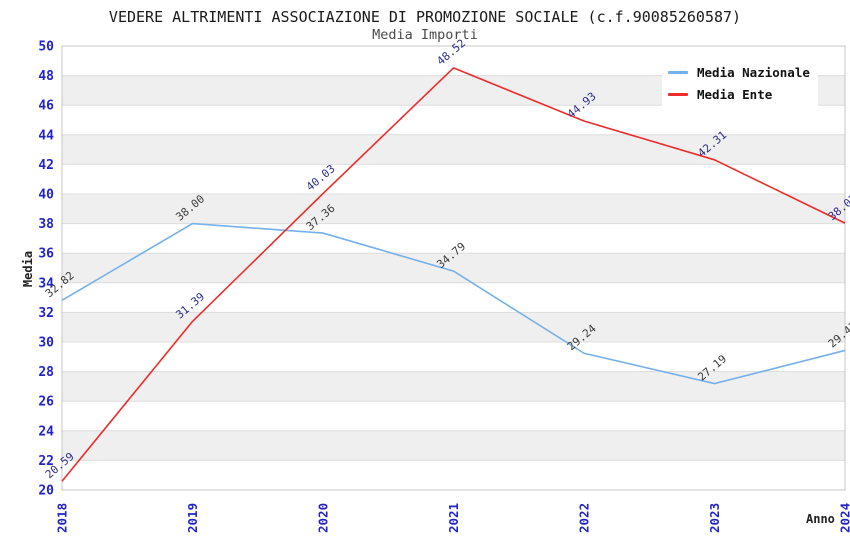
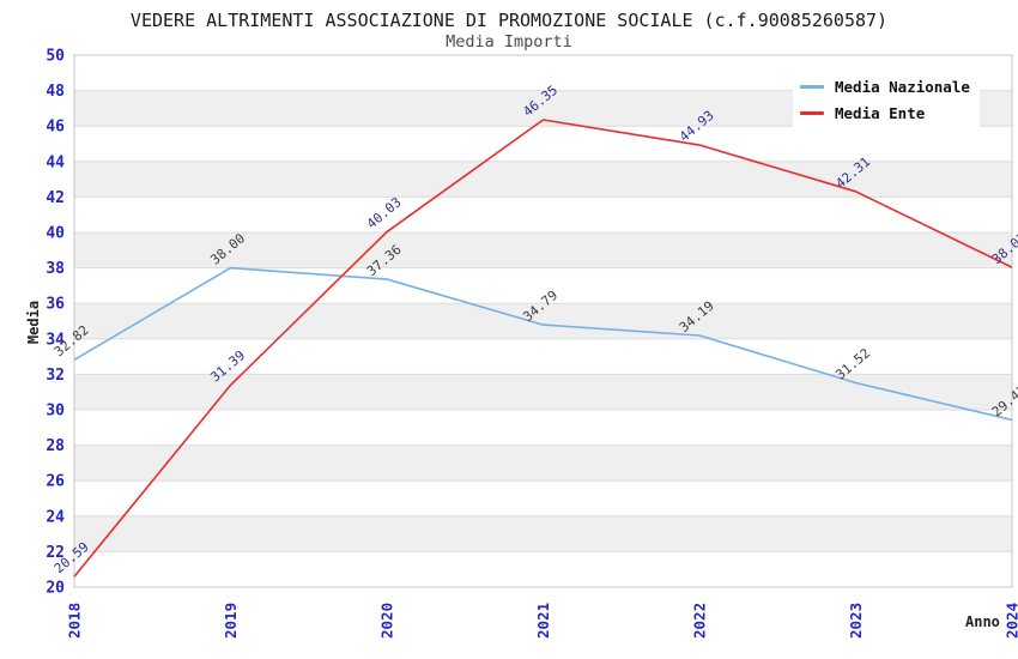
Media Ente/2021: 48.52 -> 46.35
Media Nazionale/2022: 29.24 -> 34.19
Media Nazionale/2023: 27.19 -> 31.52
